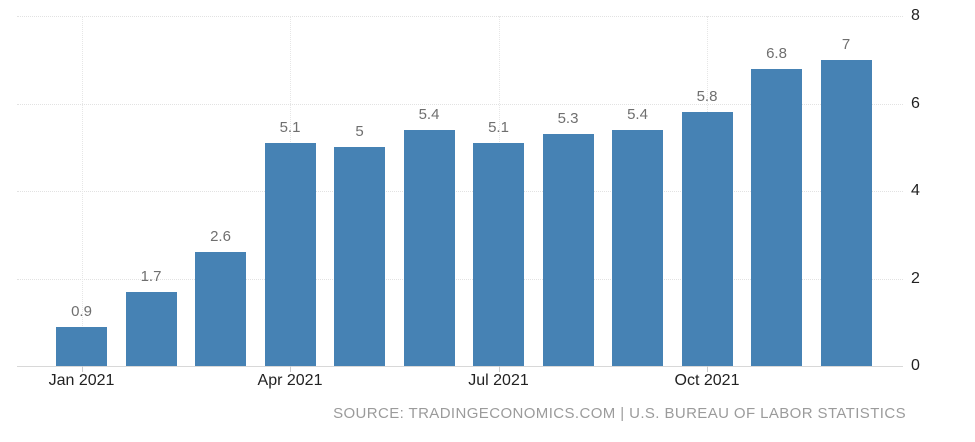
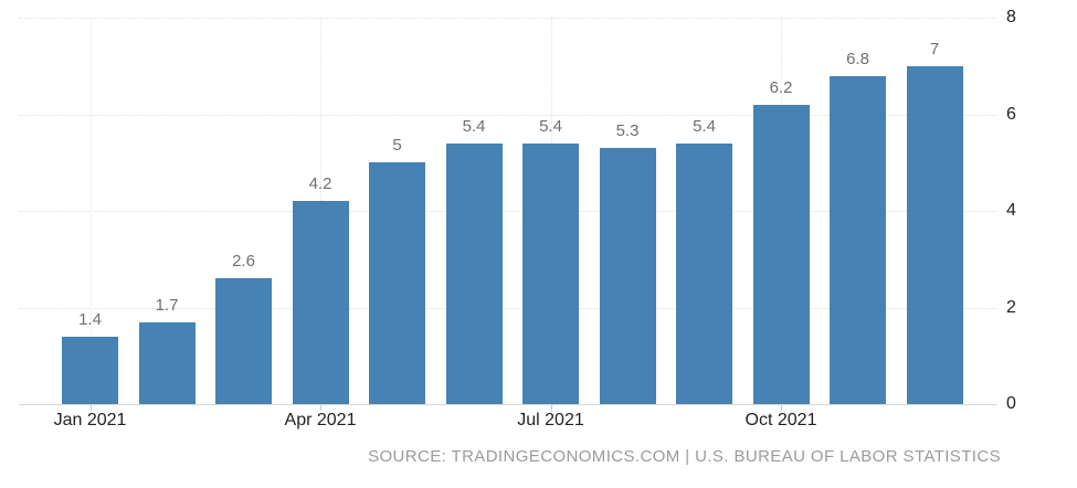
Jan 2021: 0.9 -> 1.4
Apr 2021: 5.1 -> 4.2
Jul 2021: 5.1 -> 5.4
Oct 2021: 5.8 -> 6.2
